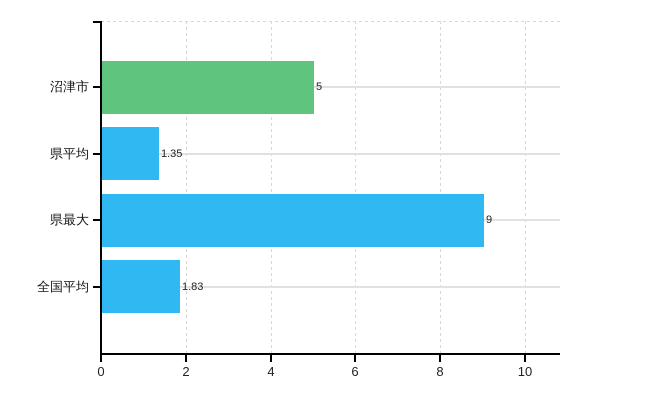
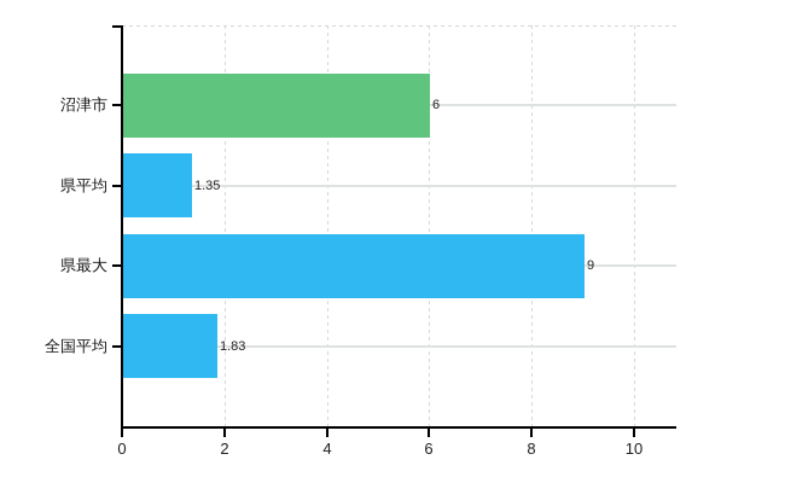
沼津市: 5 -> 6
